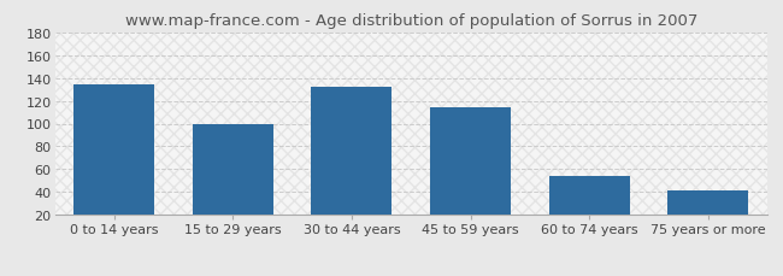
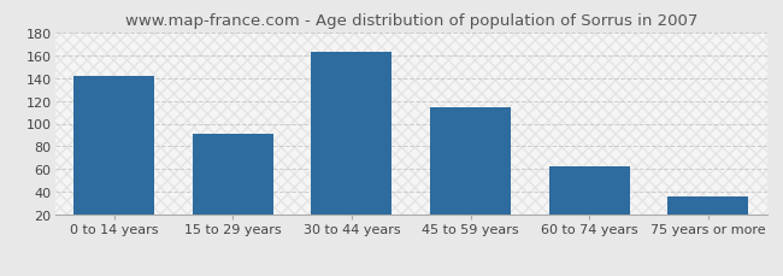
0 to 14 years: 134 -> 142
15 to 29 years: 100 -> 91
30 to 44 years: 132 -> 163
60 to 74 years: 54 -> 63
75 years or more: 42 -> 36
